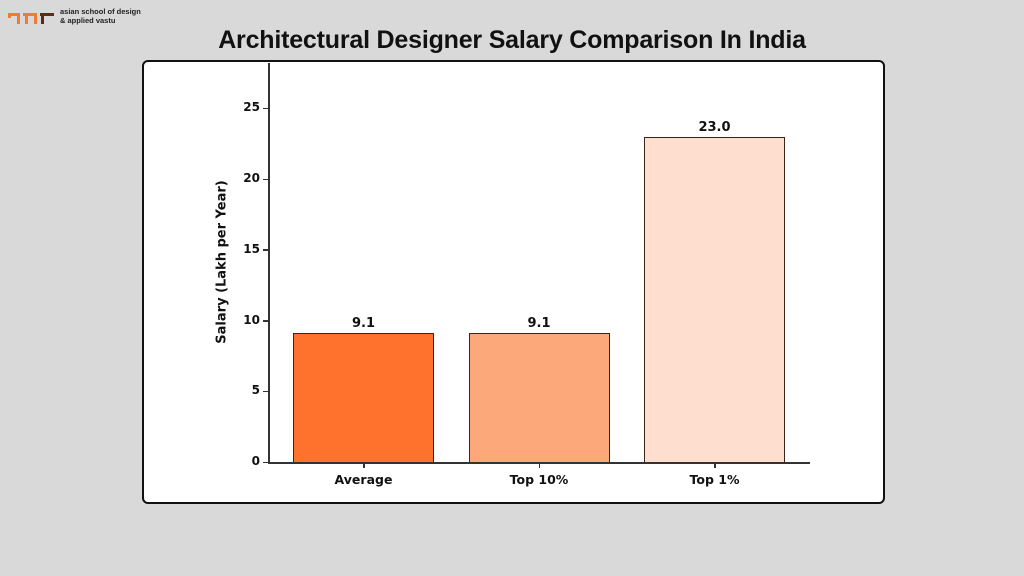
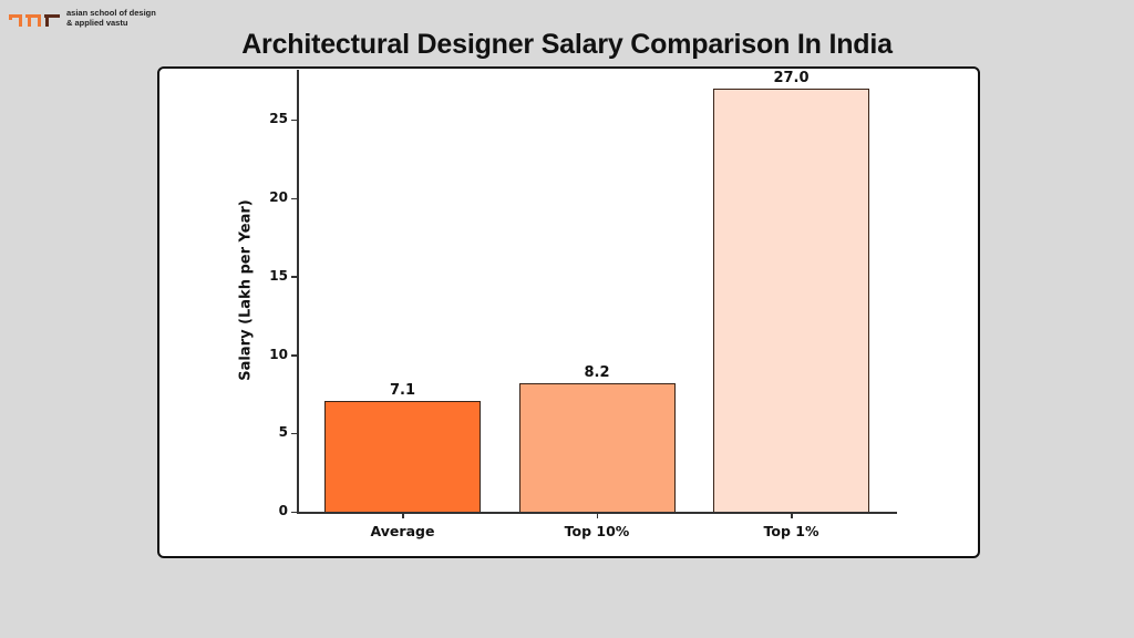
Average: 9.1 -> 7.1
Top 10%: 9.1 -> 8.2
Top 1%: 23.0 -> 27.0
